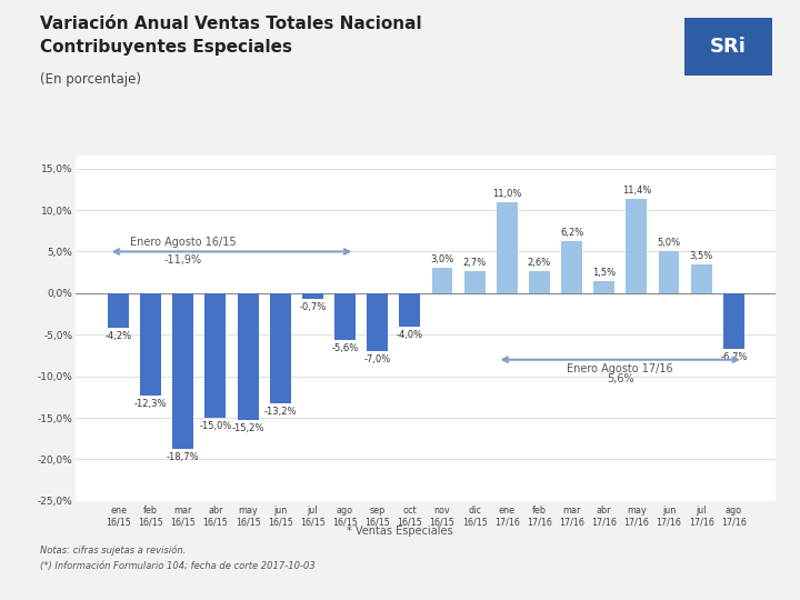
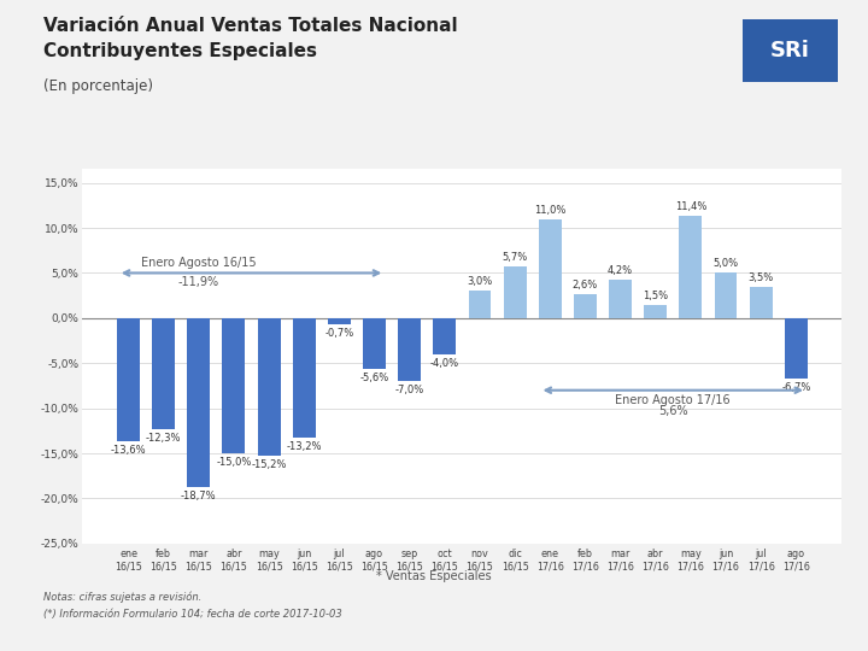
ene 16/15: -4,2% -> -13,6%
dic 16/15: 2,7% -> 5,7%
mar 17/16: 6,2% -> 4,2%
